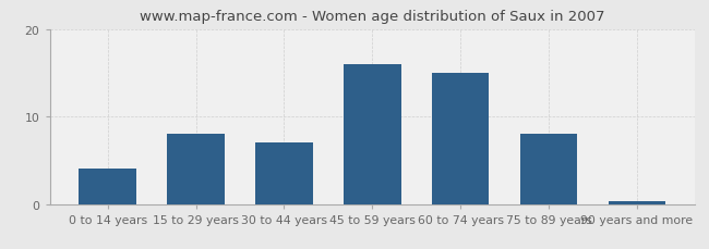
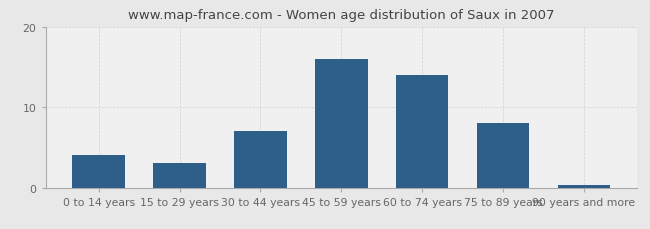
15 to 29 years: 8.0 -> 3.0
60 to 74 years: 15.0 -> 14.0
